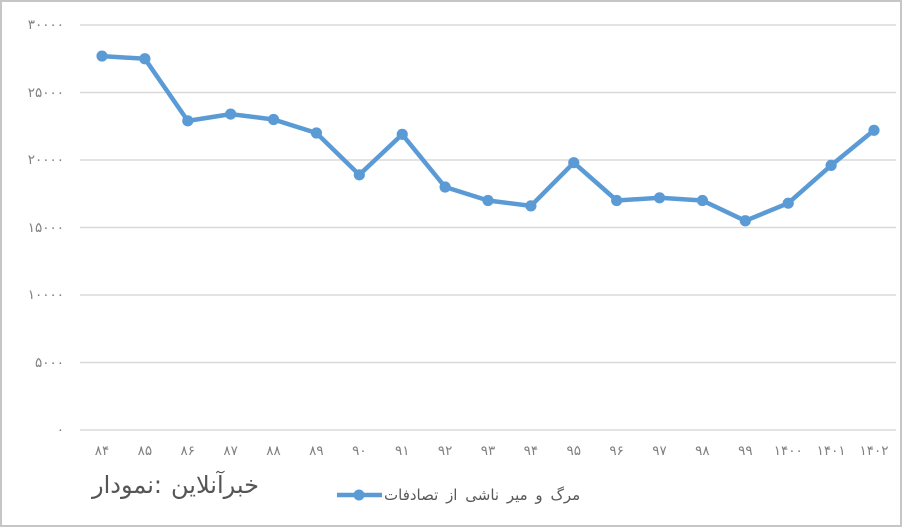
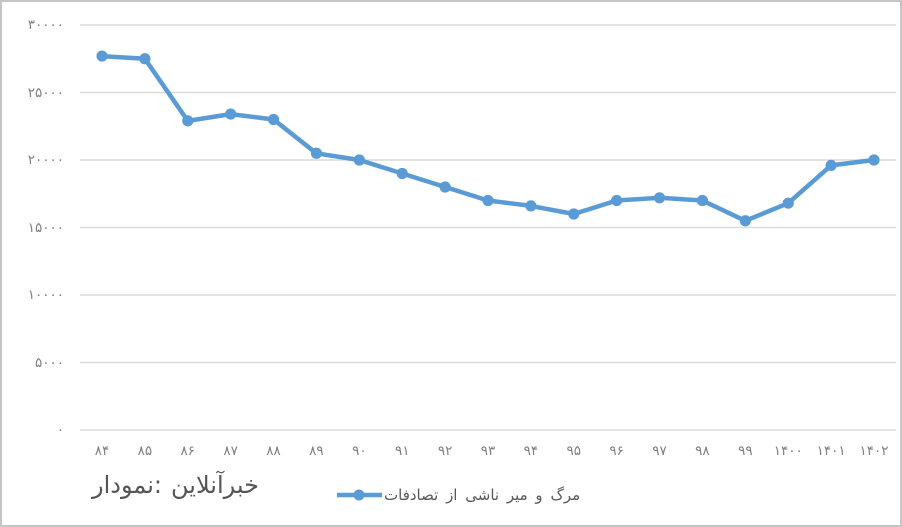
۸۹: 22000 -> 20500
۹۰: 18900 -> 20000
۹۱: 21900 -> 19000
۹۵: 19800 -> 16000
۱۴۰۲: 22200 -> 20000
